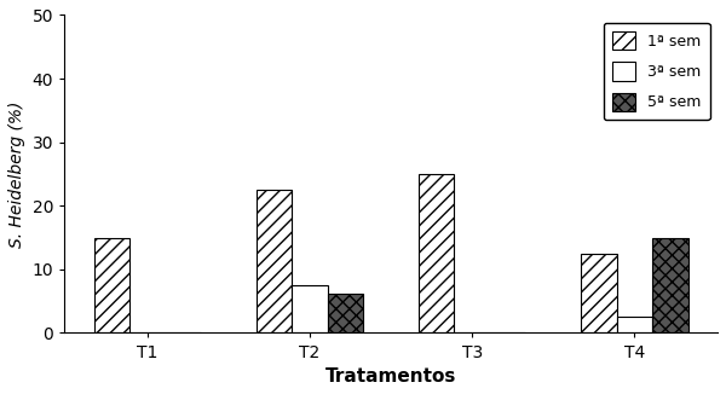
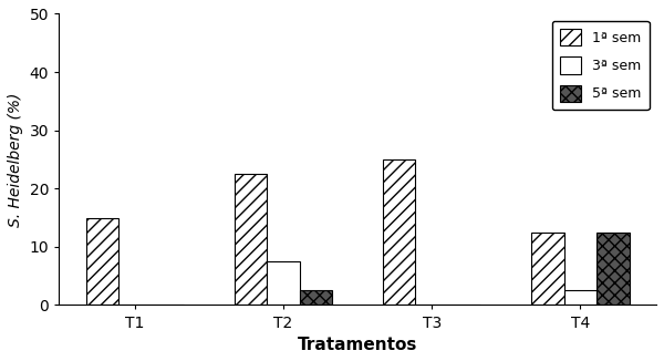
5ª sem/T2: 6.2 -> 2.5
5ª sem/T4: 15.0 -> 12.5
